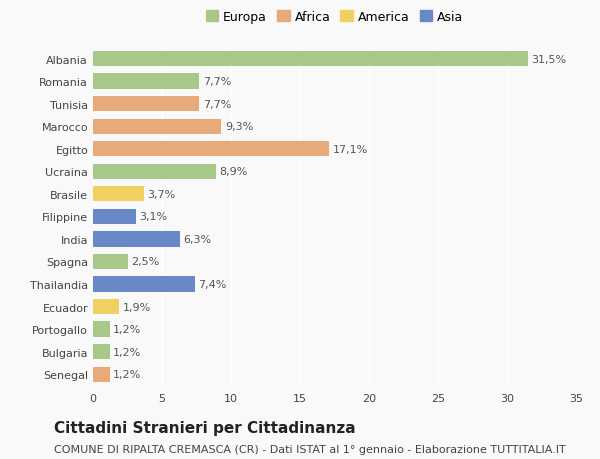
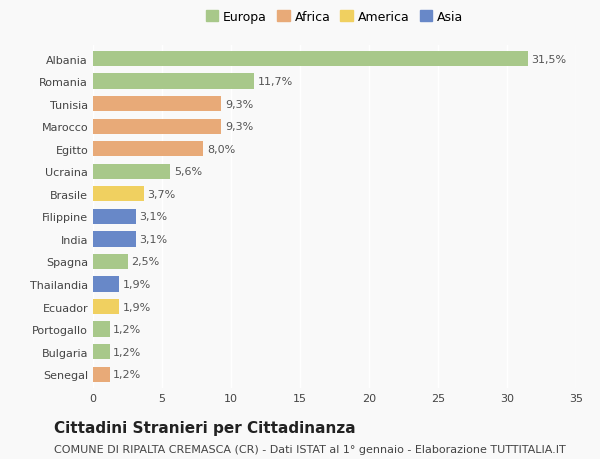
Romania: 7,7% -> 11,7%
Tunisia: 7,7% -> 9,3%
Egitto: 17,1% -> 8,0%
Ucraina: 8,9% -> 5,6%
India: 6,3% -> 3,1%
Thailandia: 7,4% -> 1,9%
